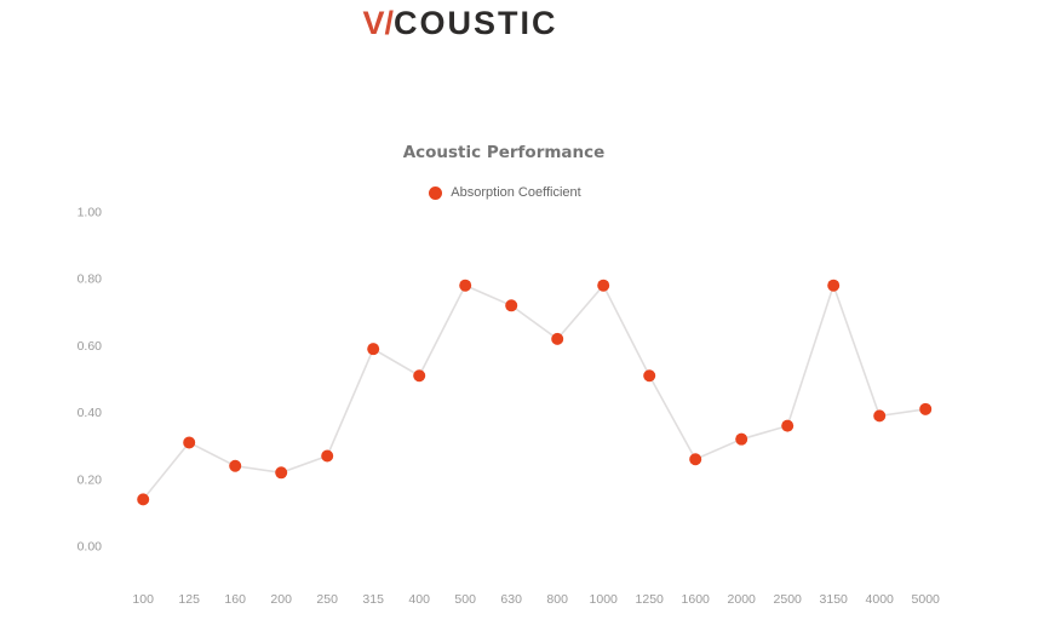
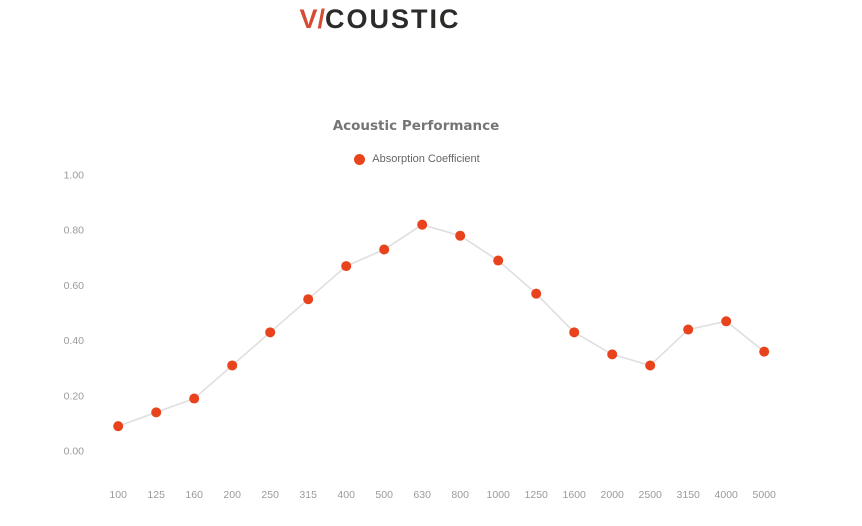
100: 0.14 -> 0.09
125: 0.31 -> 0.14
160: 0.24 -> 0.19
200: 0.22 -> 0.31
250: 0.27 -> 0.43
315: 0.59 -> 0.55
400: 0.51 -> 0.67
500: 0.78 -> 0.73
630: 0.72 -> 0.82
800: 0.62 -> 0.78
1000: 0.78 -> 0.69
1250: 0.51 -> 0.57
1600: 0.26 -> 0.43
2000: 0.32 -> 0.35
2500: 0.36 -> 0.31
3150: 0.78 -> 0.44
4000: 0.39 -> 0.47
5000: 0.41 -> 0.36
